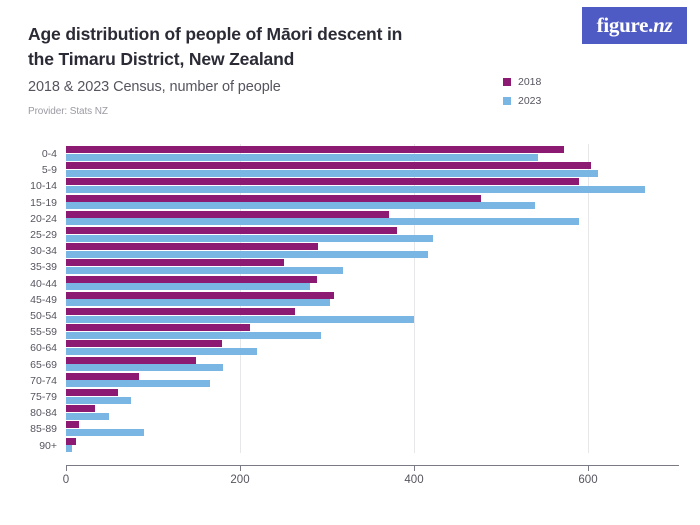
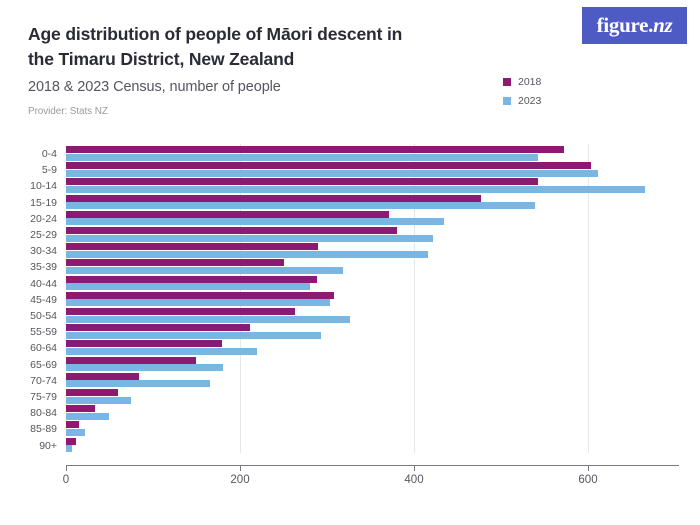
2018/10-14: 590 -> 540
2023/20-24: 590 -> 430
2023/50-54: 400 -> 330
2023/85-89: 90 -> 20
